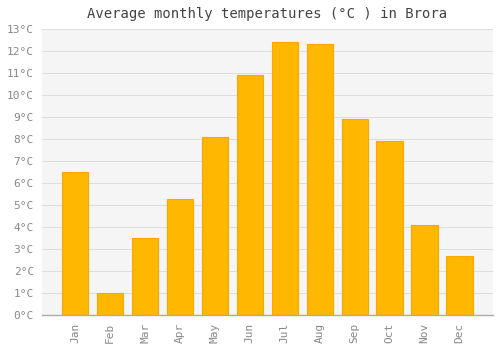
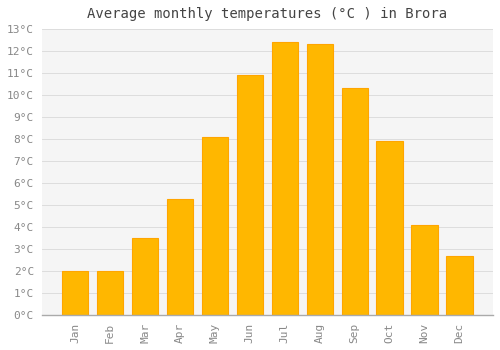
Jan: 6.5°C -> 2.0°C
Feb: 1.0°C -> 2.0°C
Sep: 8.9°C -> 10.3°C
